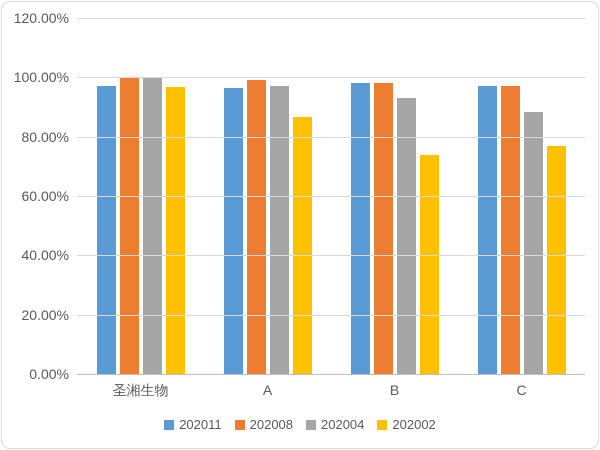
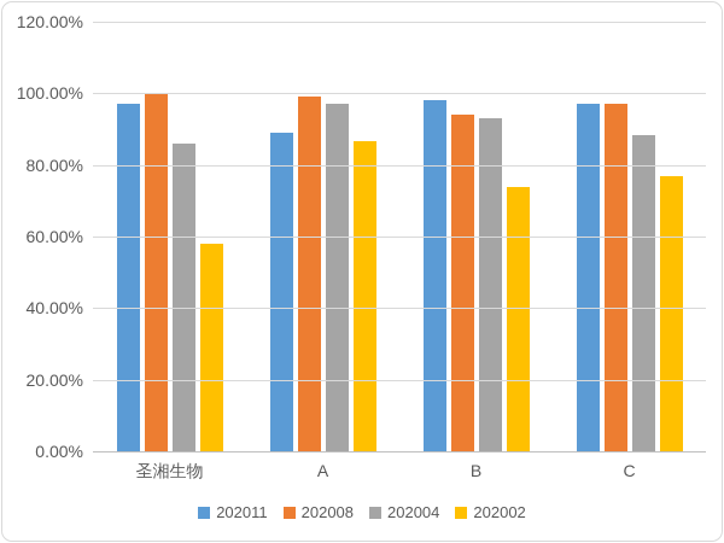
202004/圣湘生物: 100% -> 86%
202002/圣湘生物: 97% -> 58%
202011/A: 96% -> 89%
202008/B: 98% -> 94%
